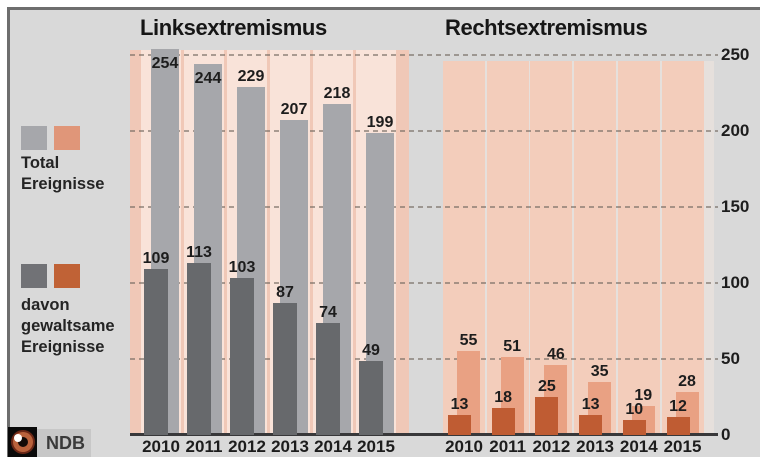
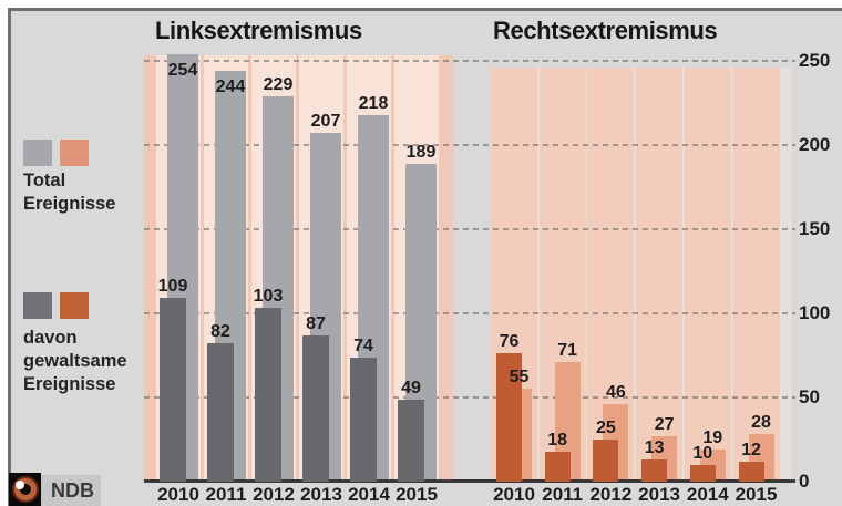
Linksextremismus/davon gewaltsame Ereignisse/2011: 113 -> 82
Linksextremismus/Total Ereignisse/2015: 199 -> 189
Rechtsextremismus/davon gewaltsame Ereignisse/2010: 13 -> 76
Rechtsextremismus/Total Ereignisse/2011: 51 -> 71
Rechtsextremismus/Total Ereignisse/2013: 35 -> 27
